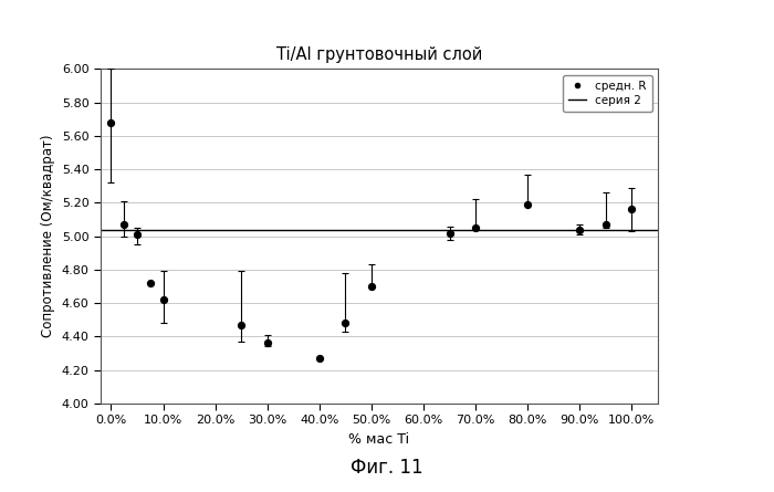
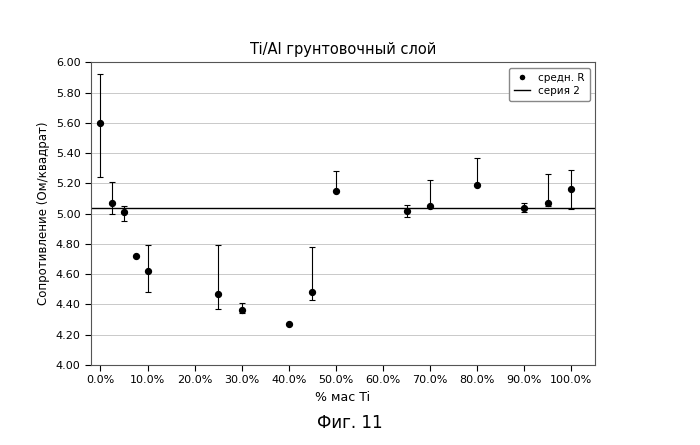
0.0%: 5.68 -> 5.60
50.0%: 4.70 -> 5.15
